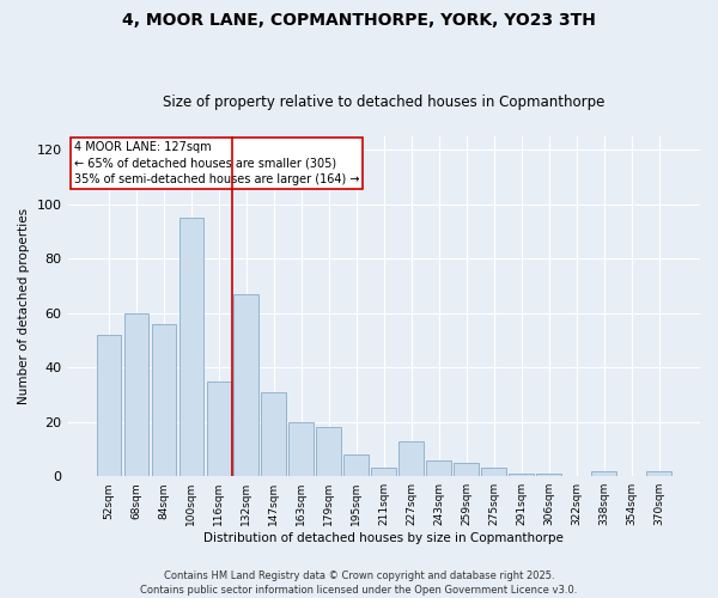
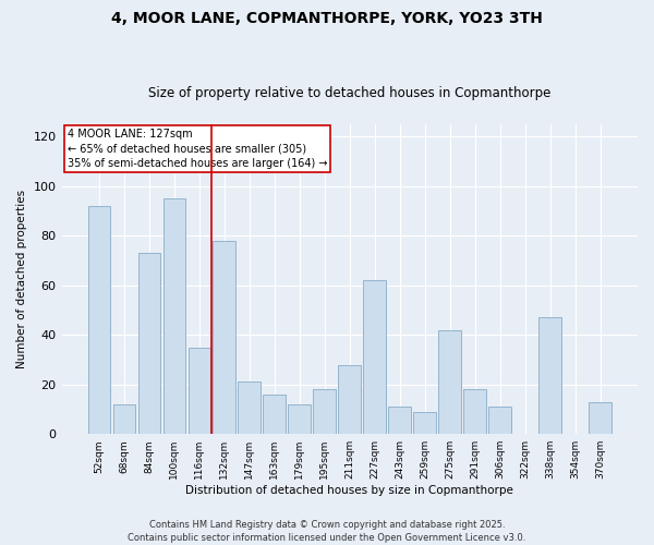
52sqm: 52 -> 92
68sqm: 60 -> 12
84sqm: 56 -> 73
132sqm: 67 -> 78
147sqm: 31 -> 21
163sqm: 20 -> 16
179sqm: 18 -> 12
195sqm: 8 -> 18
211sqm: 3 -> 28
227sqm: 13 -> 62
243sqm: 6 -> 11
259sqm: 5 -> 9
275sqm: 3 -> 42
291sqm: 1 -> 18
306sqm: 1 -> 11
338sqm: 2 -> 47
370sqm: 2 -> 13
